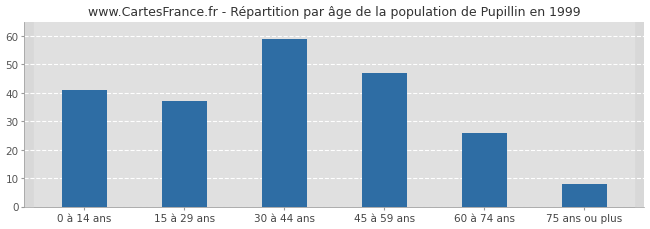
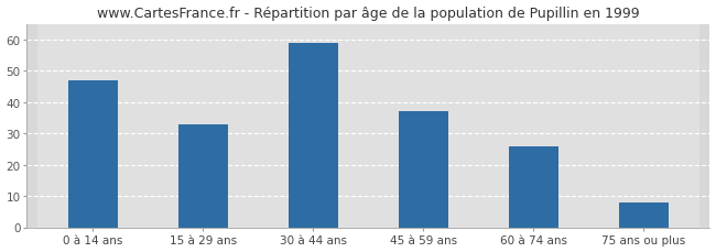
0 à 14 ans: 41 -> 47
15 à 29 ans: 37 -> 33
45 à 59 ans: 47 -> 37
